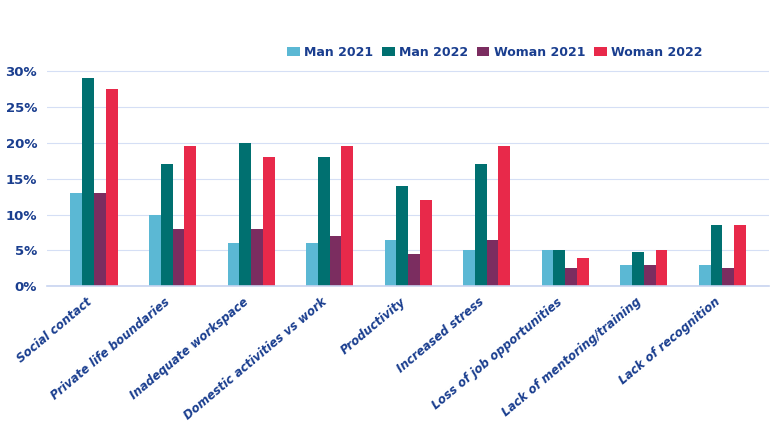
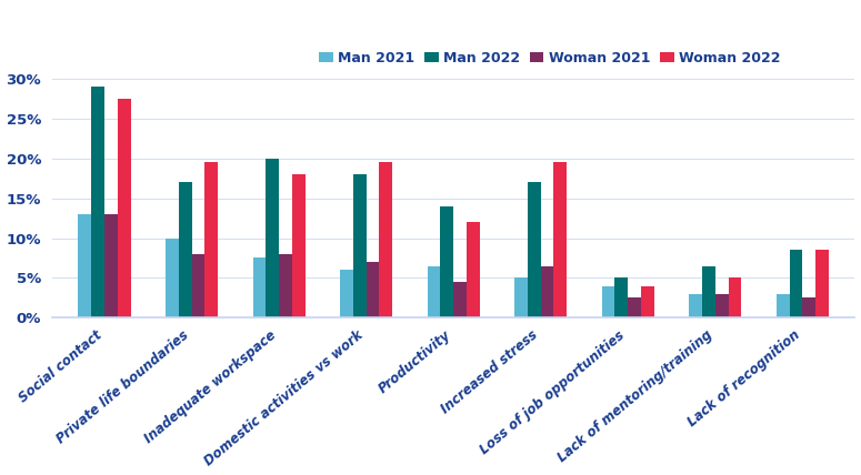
Man 2021/Inadequate workspace: 6.0% -> 7.5%
Man 2021/Loss of job opportunities: 5.0% -> 4.0%
Man 2022/Lack of mentoring/training: 4.8% -> 6.5%
